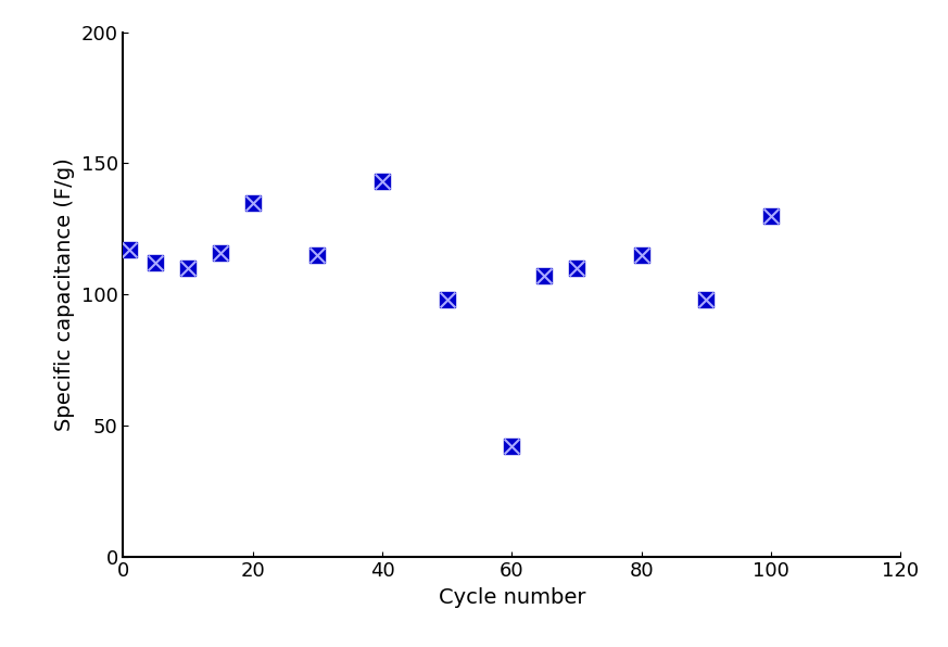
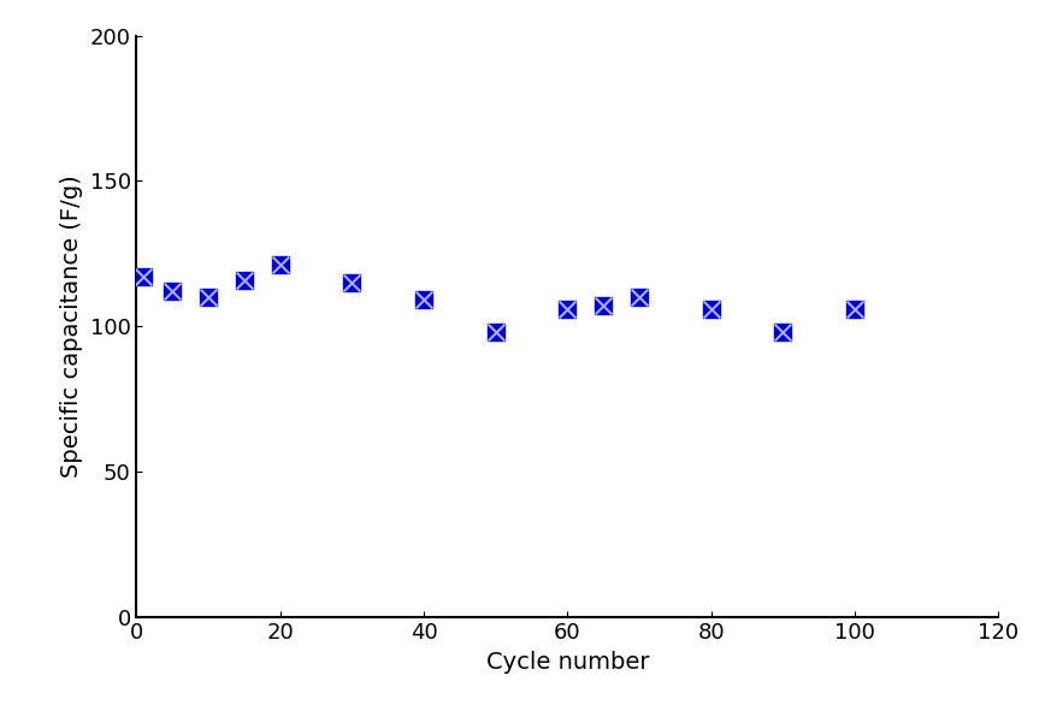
20: 135 -> 121
40: 143 -> 109
60: 42 -> 106
80: 115 -> 106
100: 130 -> 106
